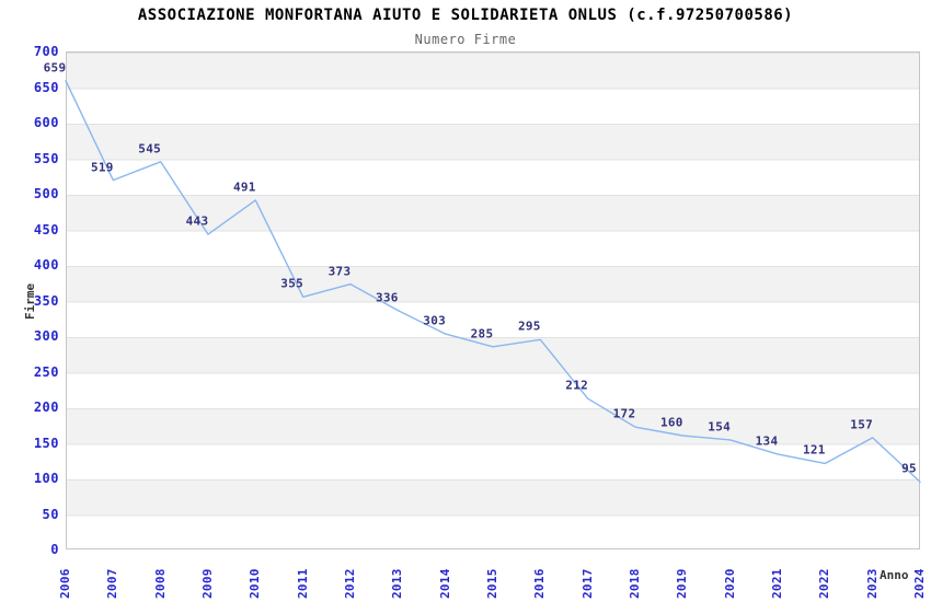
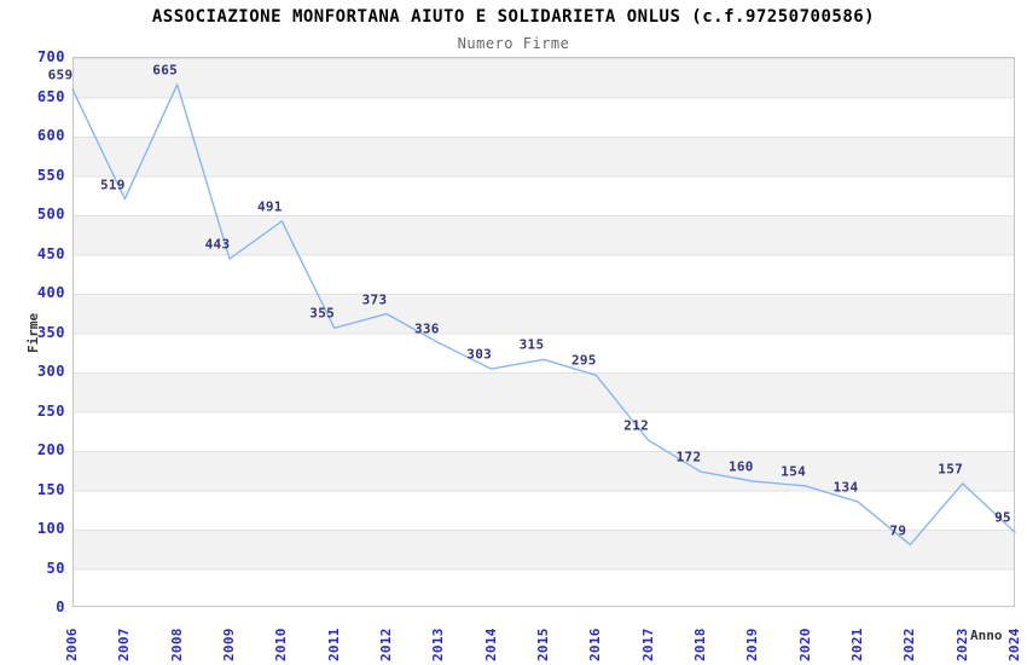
2008: 545 -> 665
2015: 285 -> 315
2022: 121 -> 79
